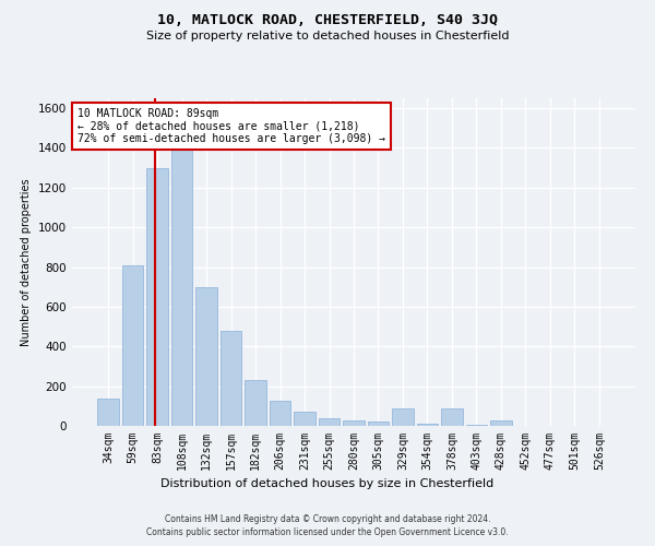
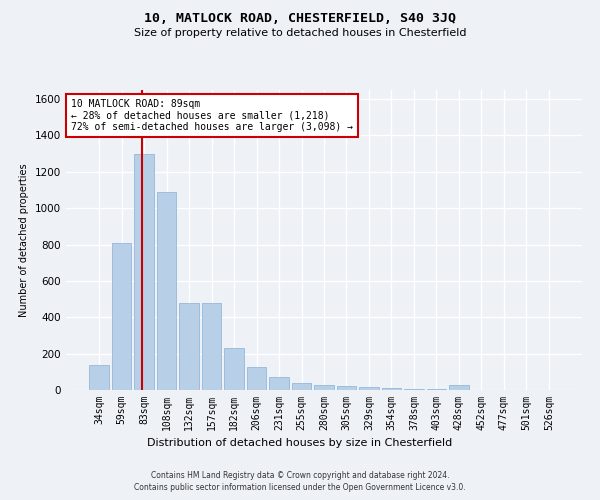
108sqm: 1400 -> 1090
132sqm: 700 -> 480
329sqm: 90 -> 20
378sqm: 90 -> 0
